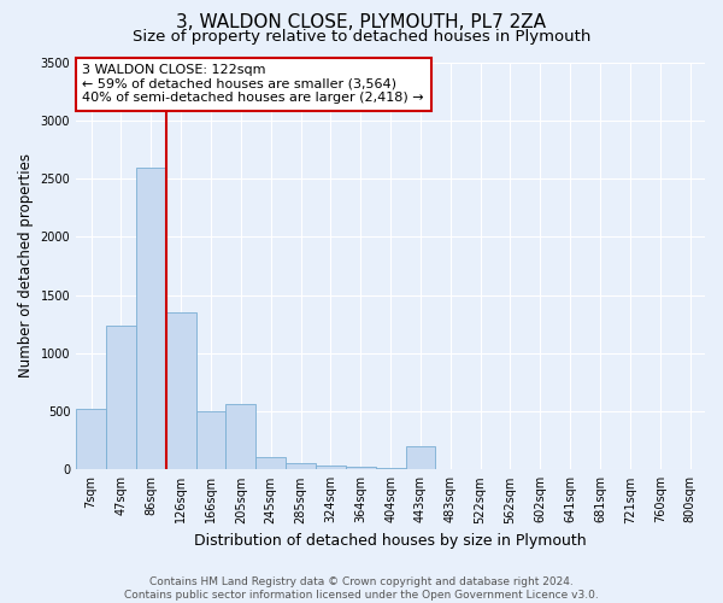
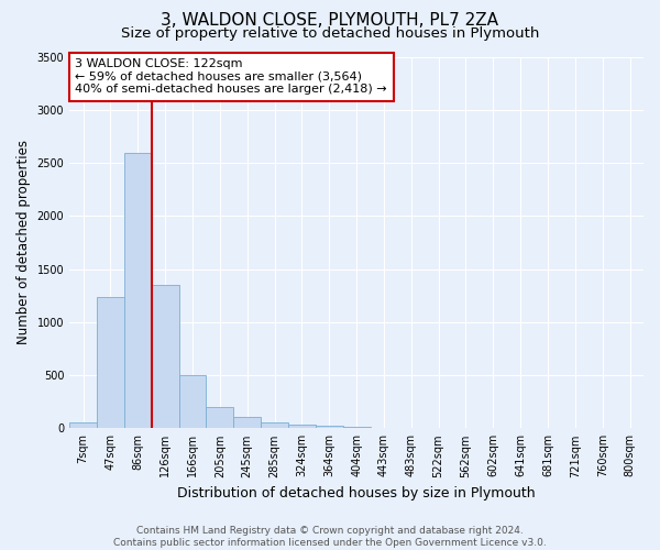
7sqm: 520 -> 50
205sqm: 560 -> 200
443sqm: 200 -> 0
